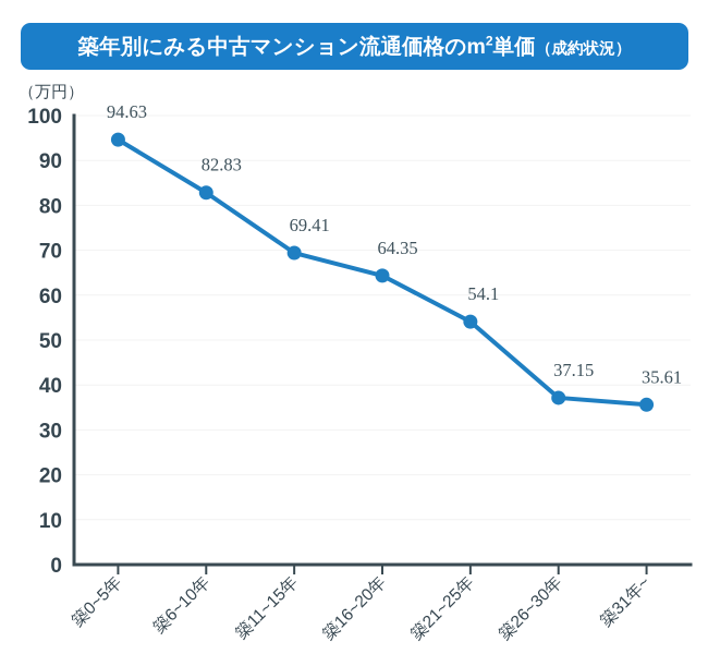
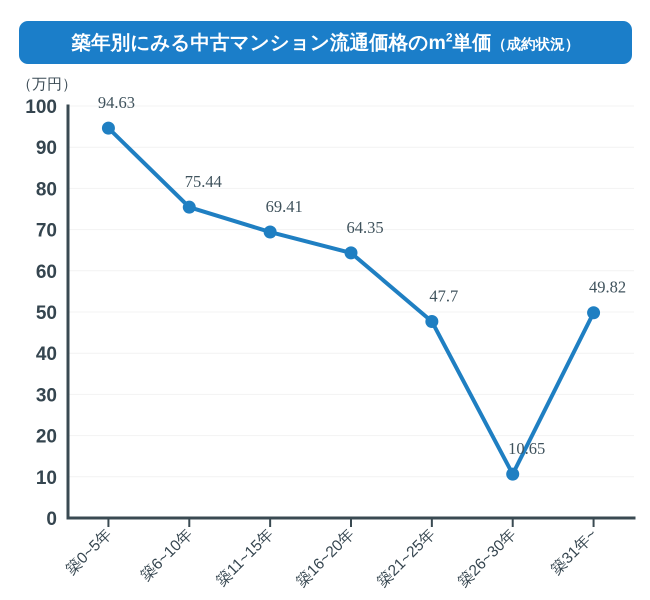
築6~10年: 82.83 -> 75.44
築21~25年: 54.1 -> 47.7
築26~30年: 37.15 -> 10.65
築31年~: 35.61 -> 49.82
